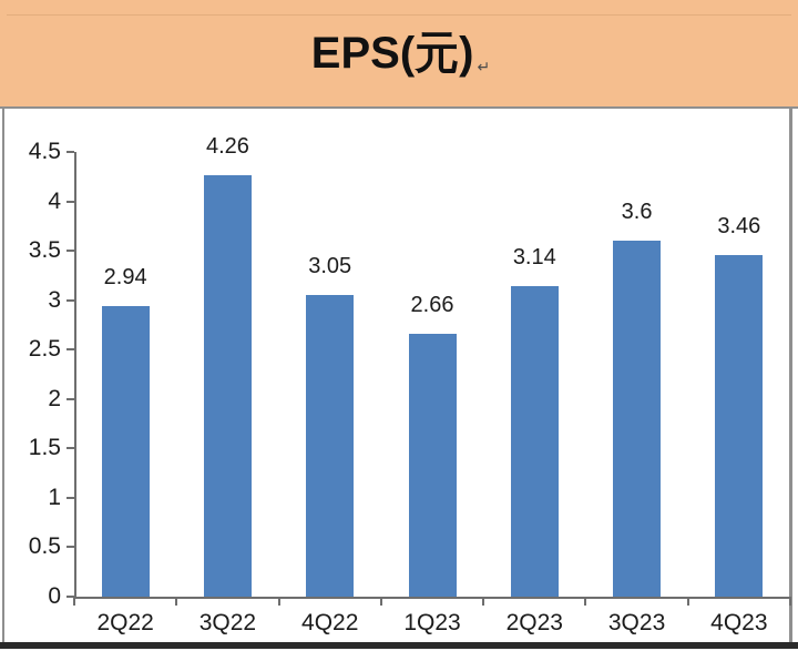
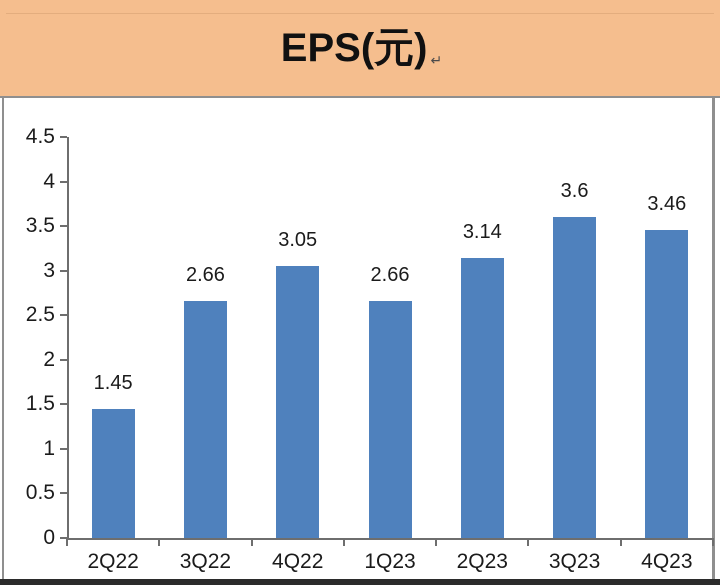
2Q22: 2.94 -> 1.45
3Q22: 4.26 -> 2.66
